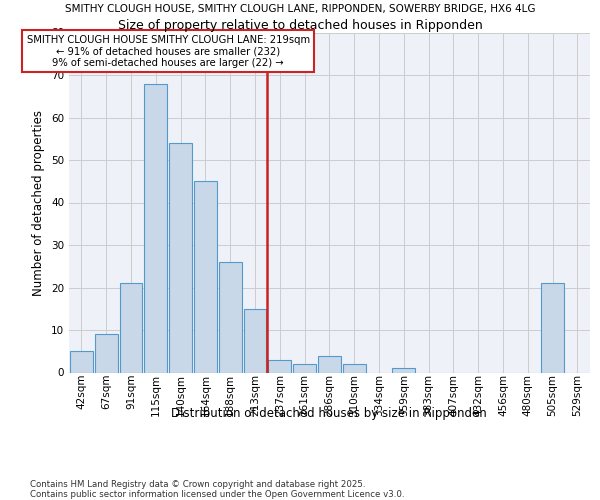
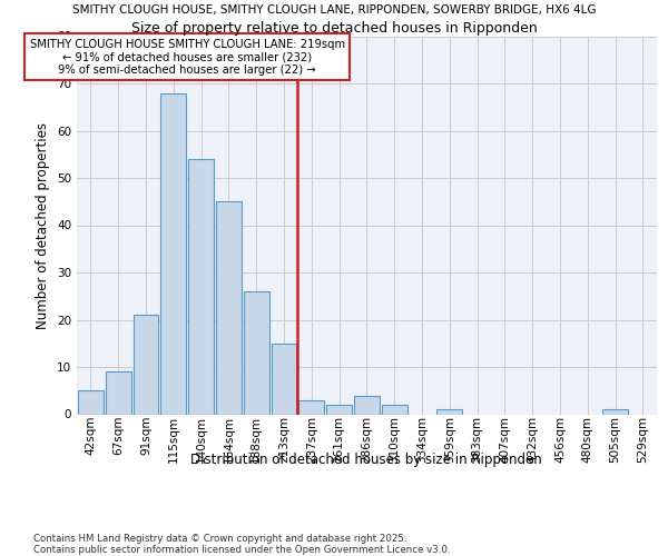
505sqm: 21 -> 1
